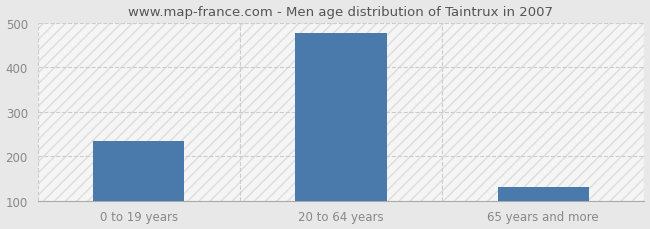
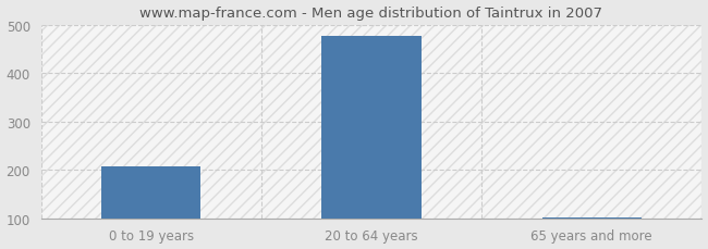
0 to 19 years: 235 -> 208
65 years and more: 130 -> 102
